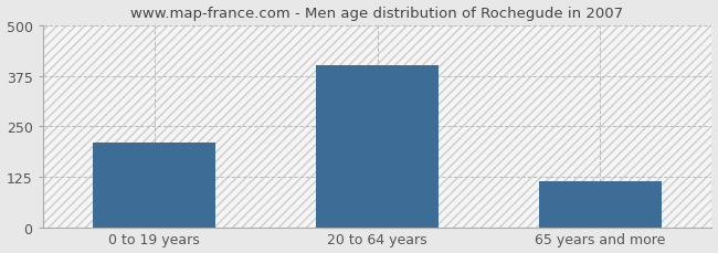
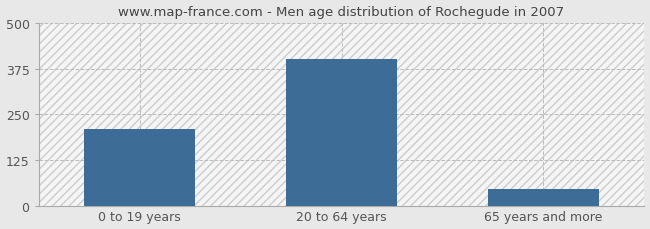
65 years and more: 115 -> 45
